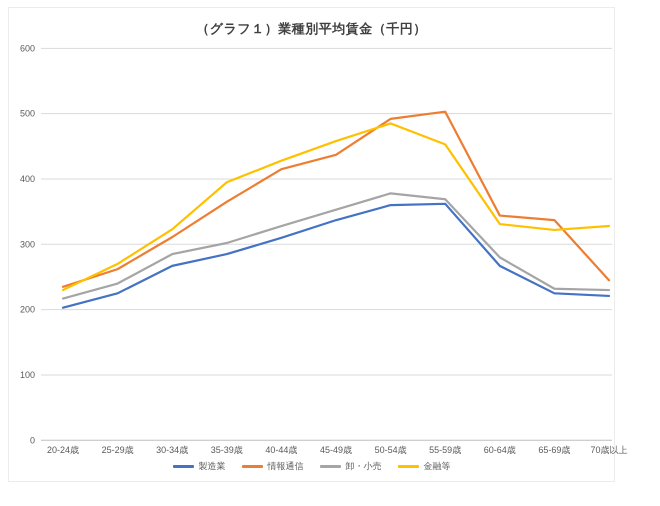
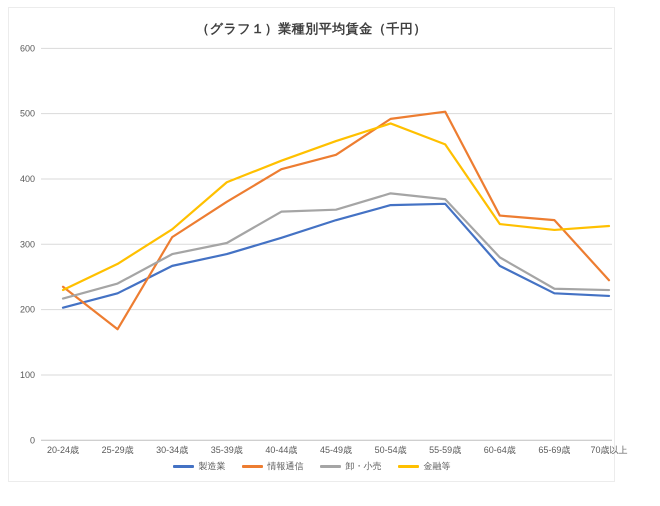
情報通信/25-29歳: 260 -> 170
卸・小売/40-44歳: 330 -> 350
